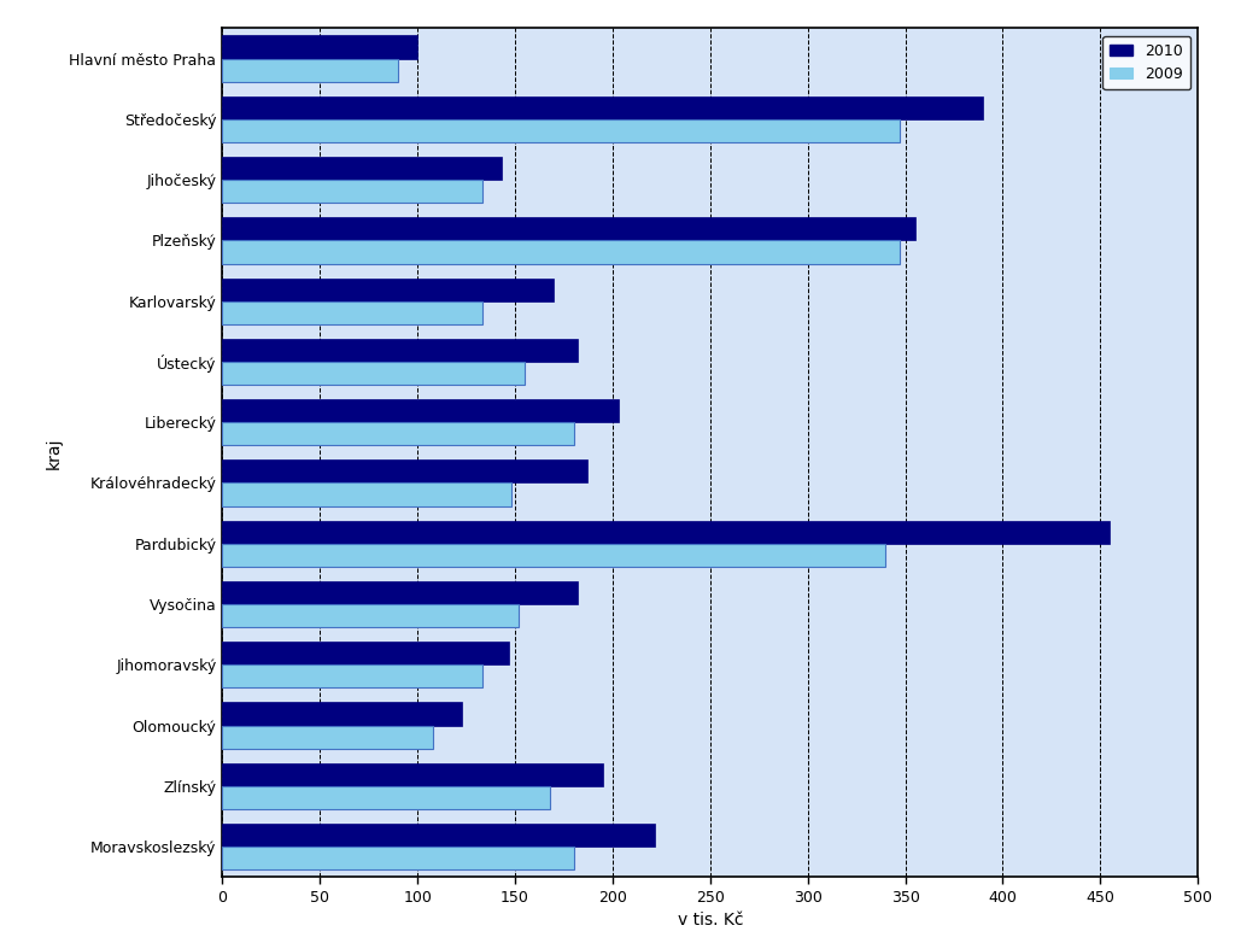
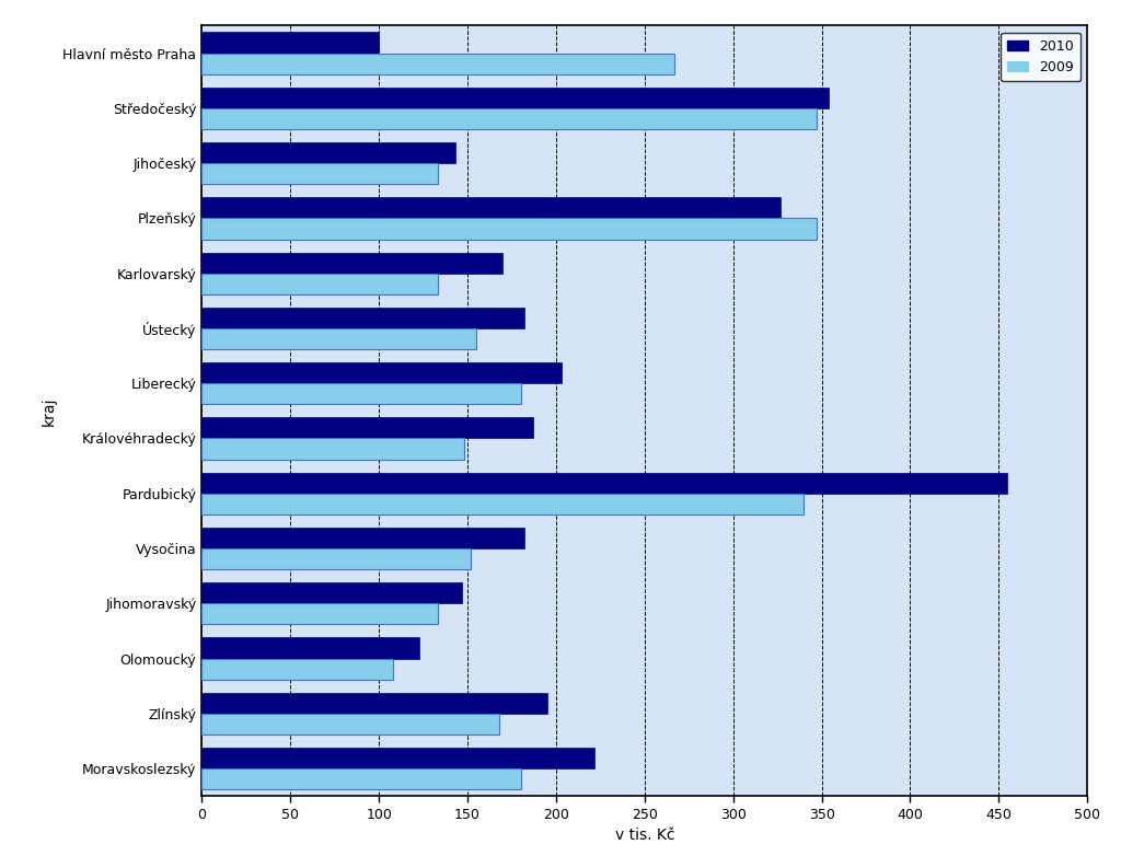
2009/Hlavní město Praha: 90 -> 267
2010/Středočeský: 390 -> 354
2010/Plzeňský: 355 -> 327
